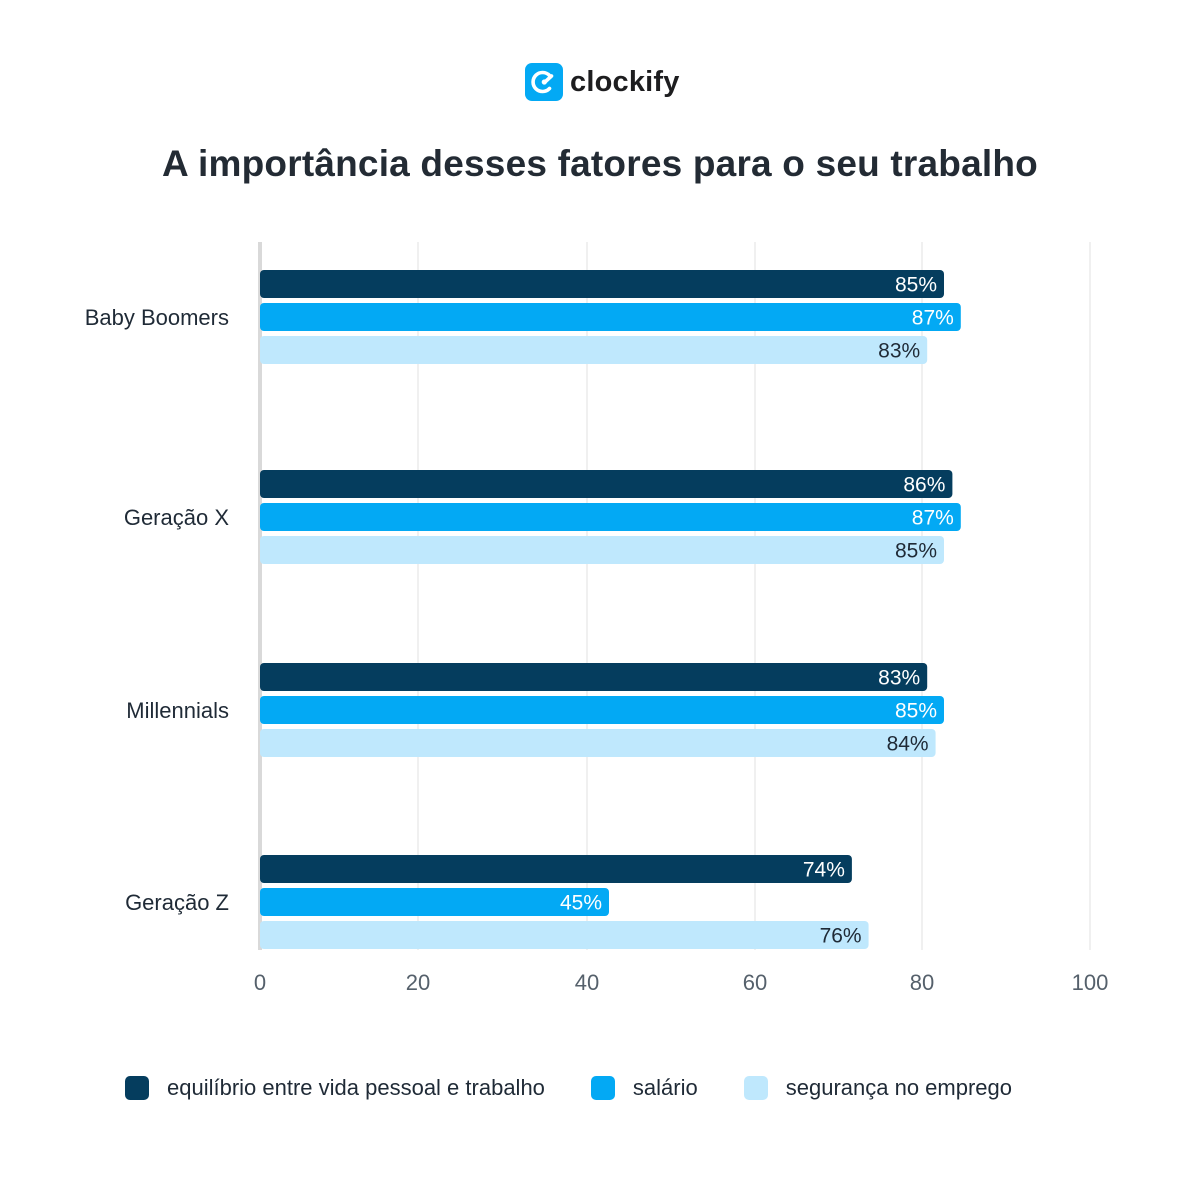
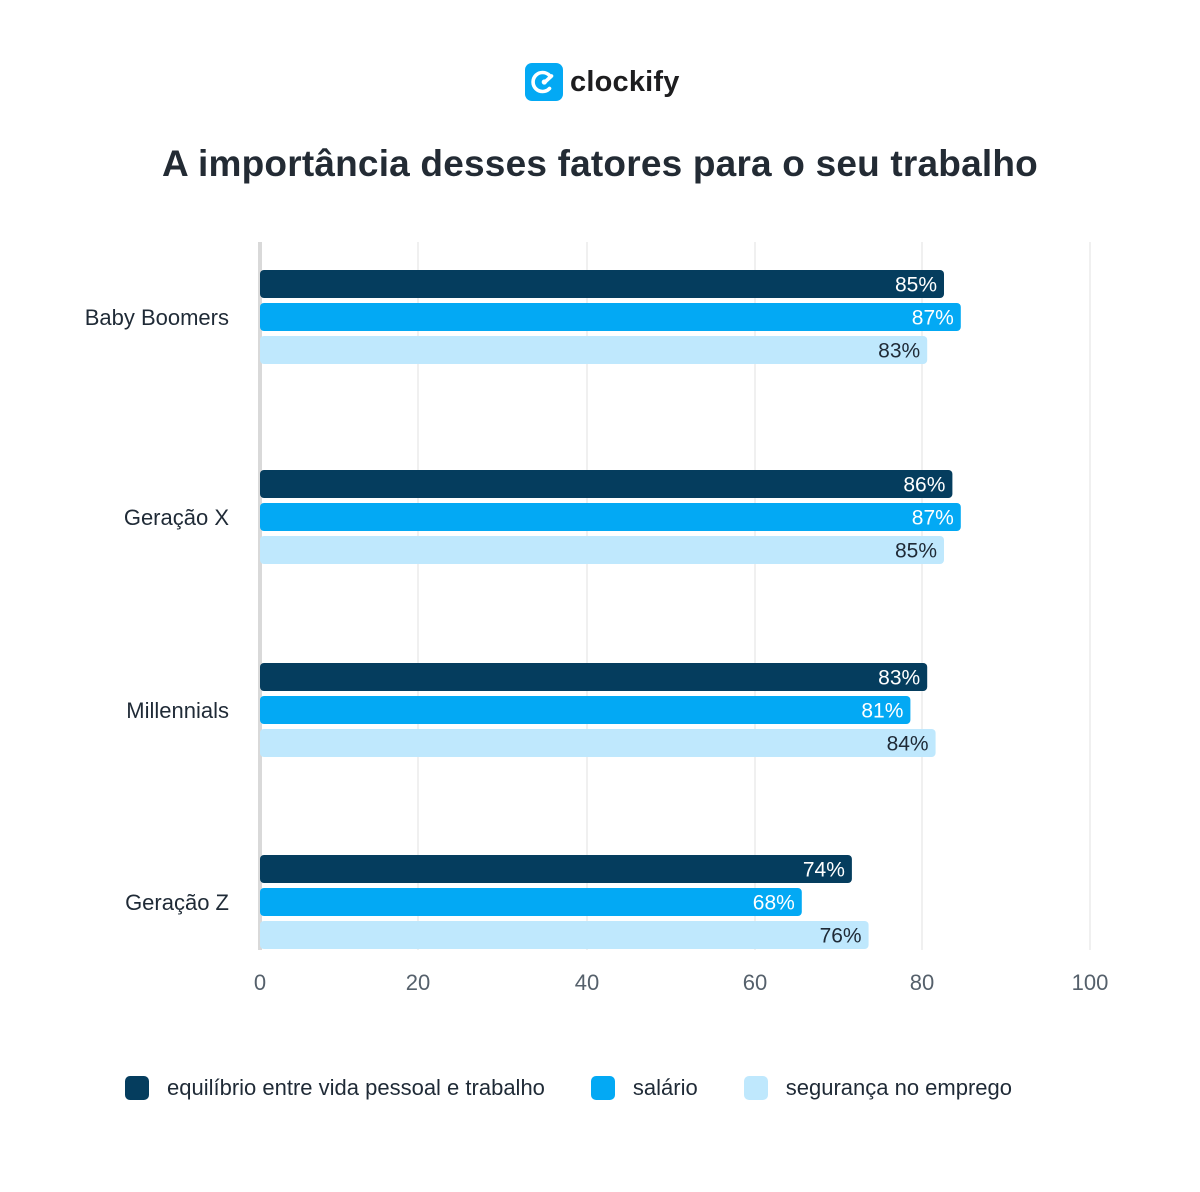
salário/Millennials: 85% -> 81%
salário/Geração Z: 45% -> 68%
